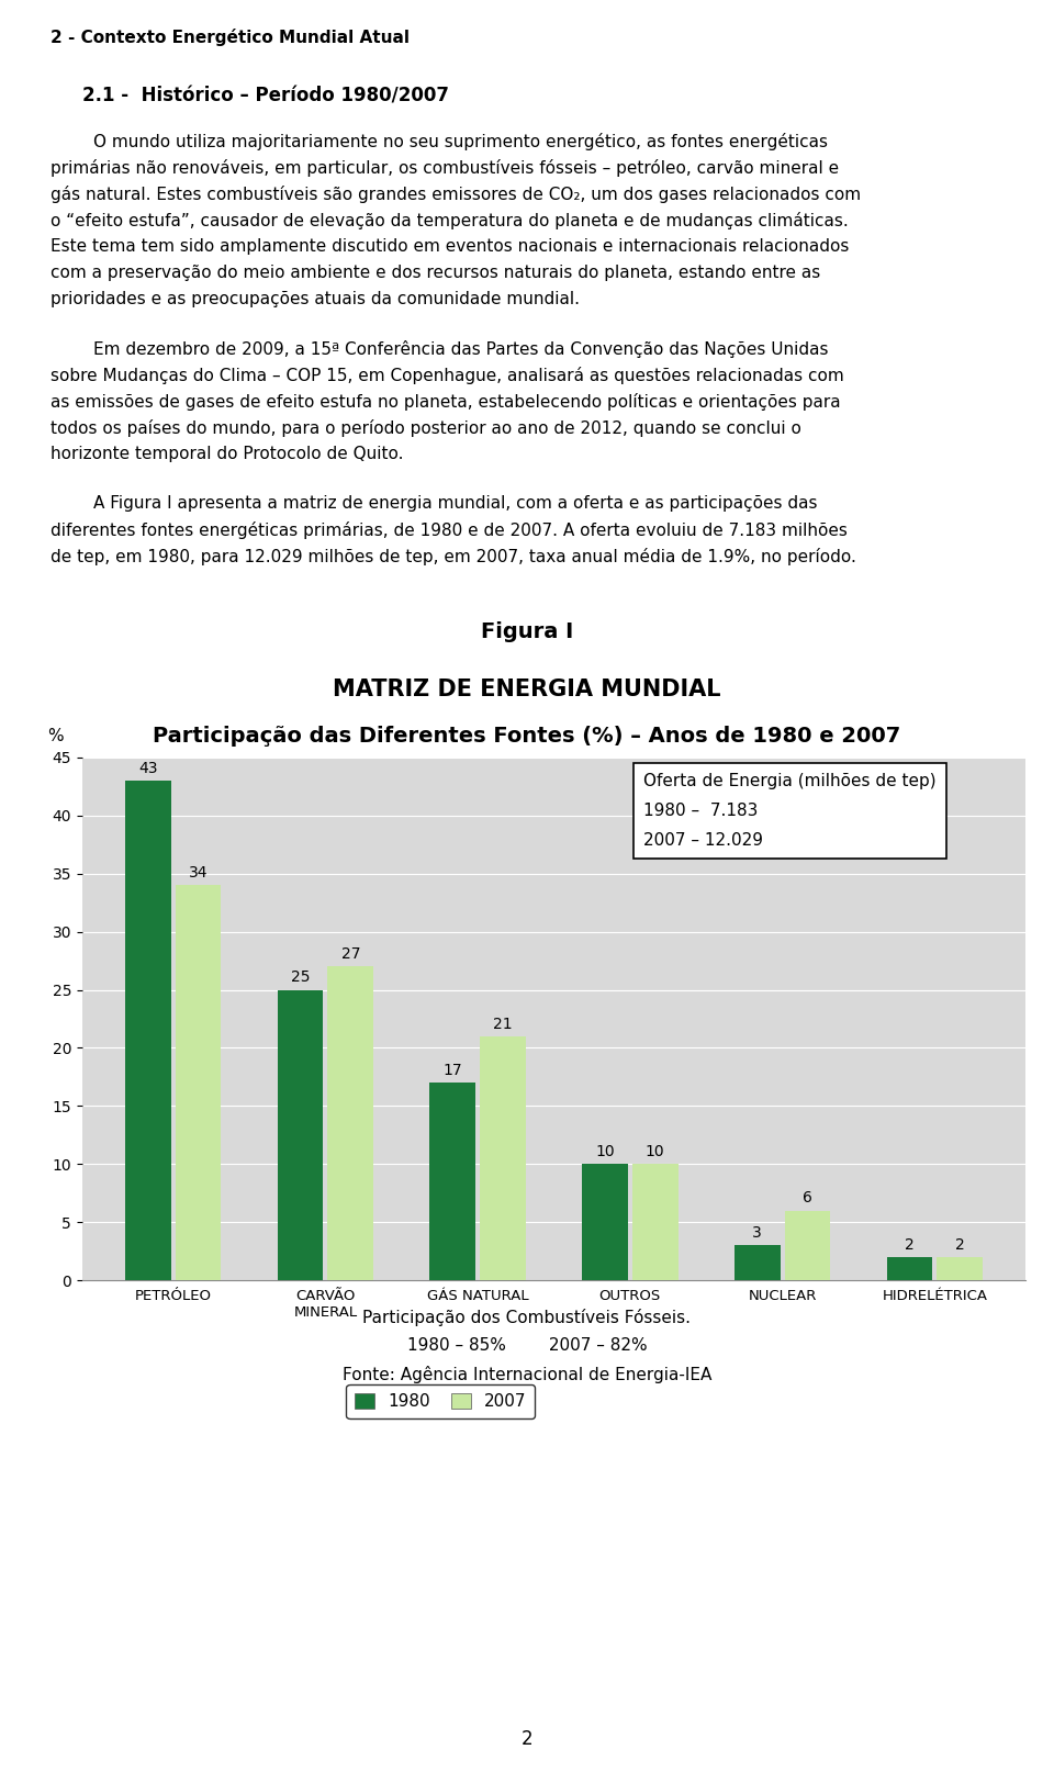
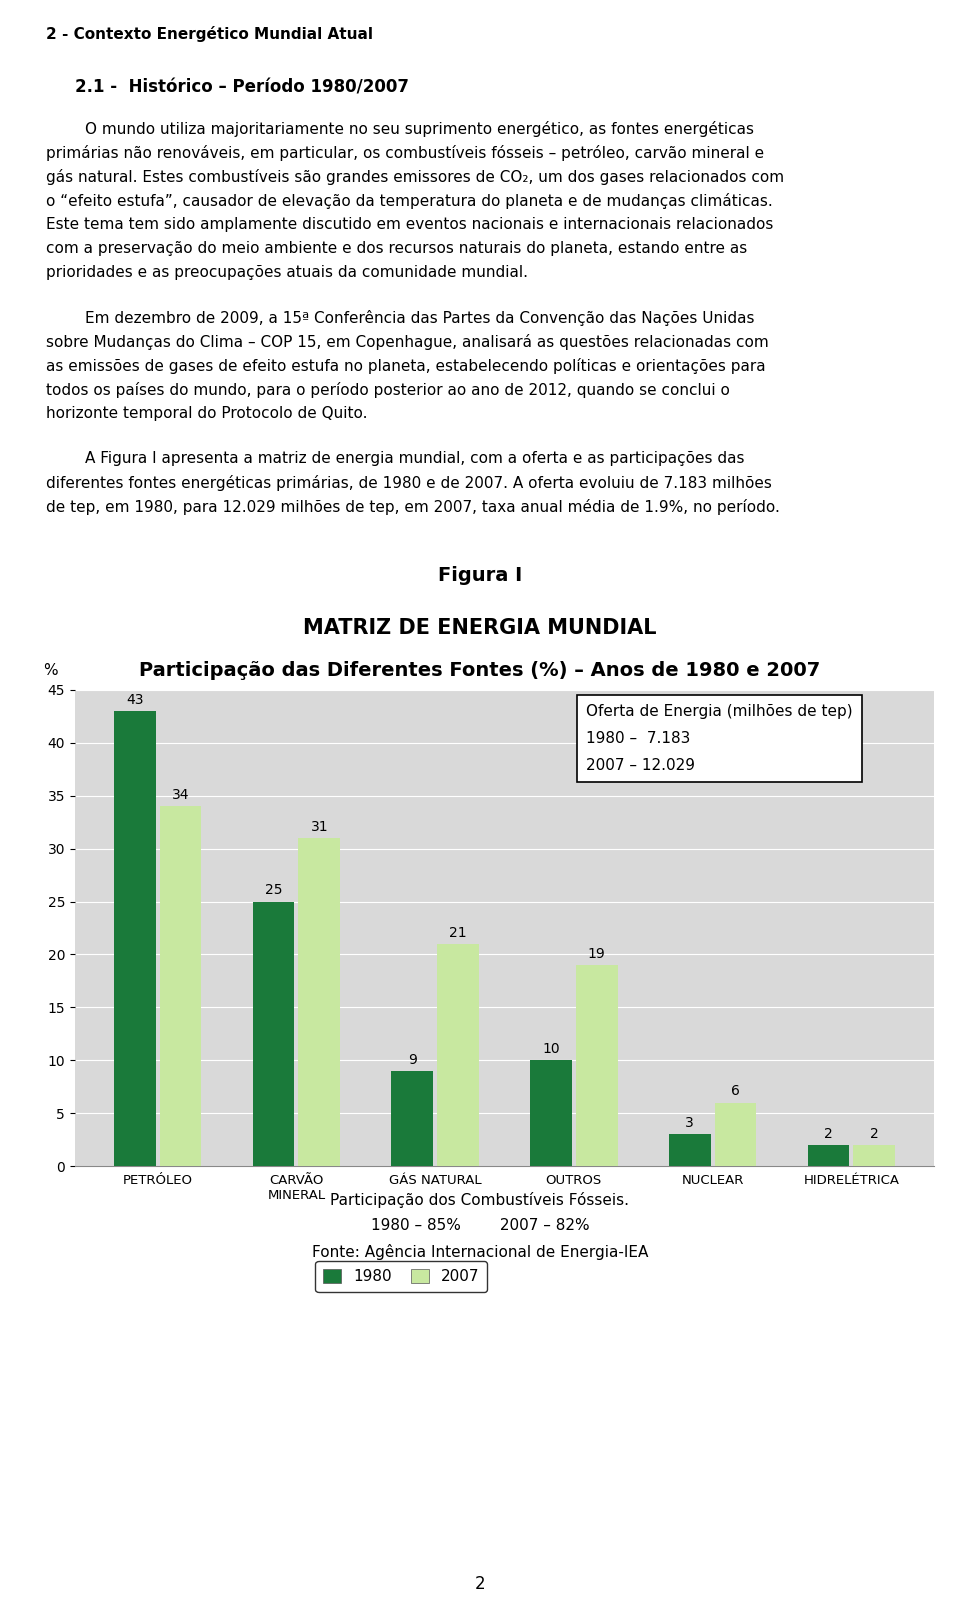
2007/CARVÃO MINERAL: 27 -> 31
1980/GÁS NATURAL: 17 -> 9
2007/OUTROS: 10 -> 19
